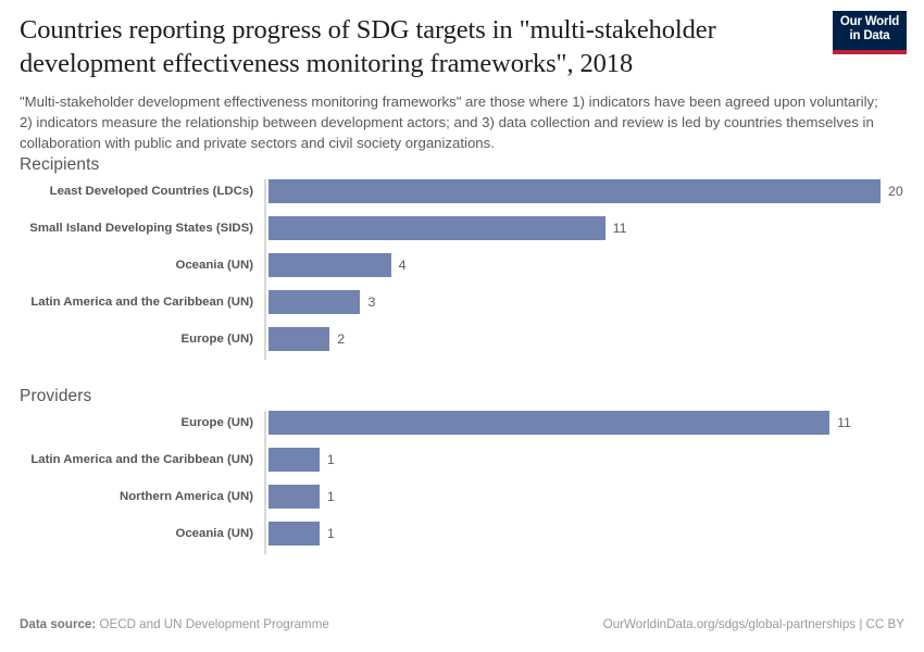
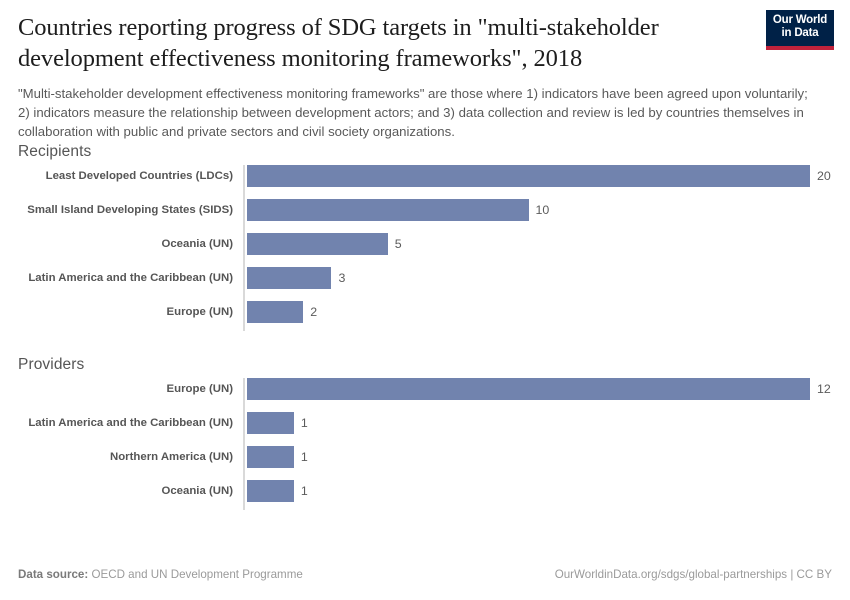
Recipients/Small Island Developing States (SIDS): 11 -> 10
Recipients/Oceania (UN): 4 -> 5
Providers/Europe (UN): 11 -> 12
